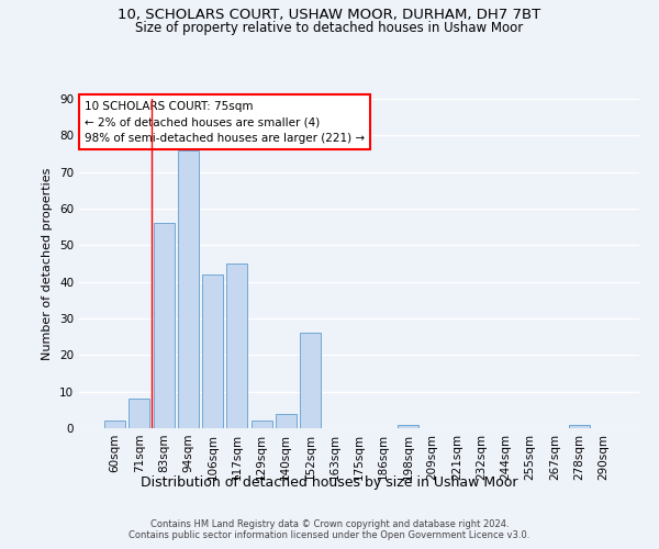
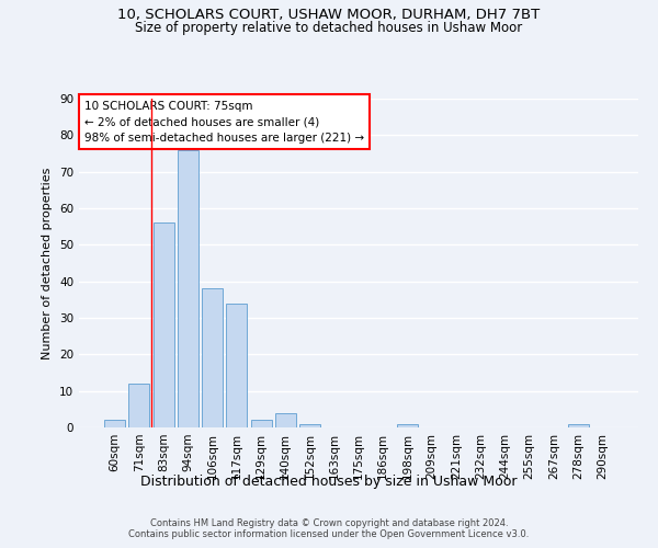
71sqm: 8 -> 12
106sqm: 42 -> 38
117sqm: 45 -> 34
152sqm: 26 -> 1
